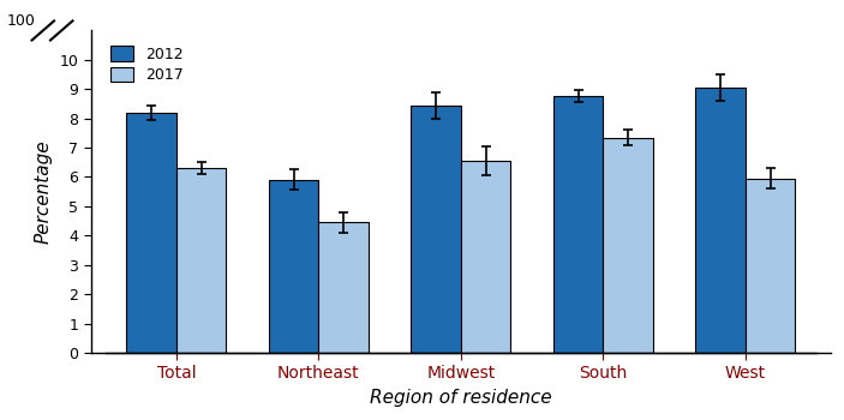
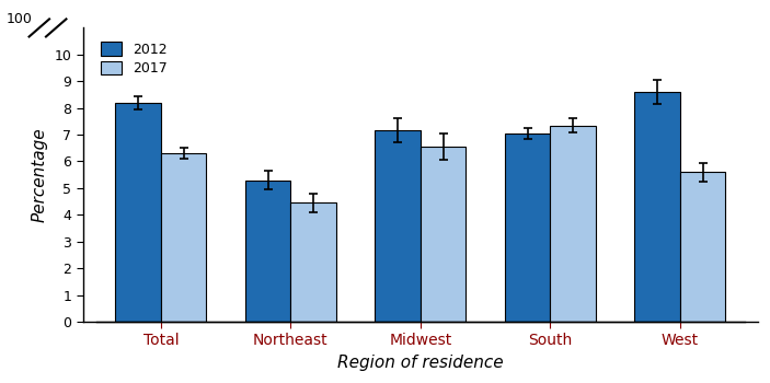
2012/Northeast: 5.90 -> 5.30
2012/Midwest: 8.45 -> 7.15
2012/South: 8.75 -> 7.05
2012/West: 9.05 -> 8.60
2017/West: 5.95 -> 5.60
